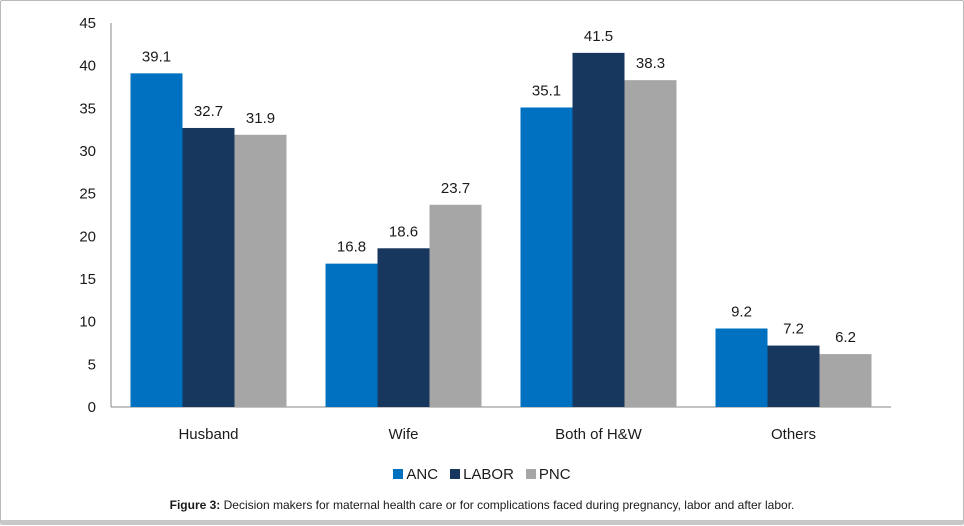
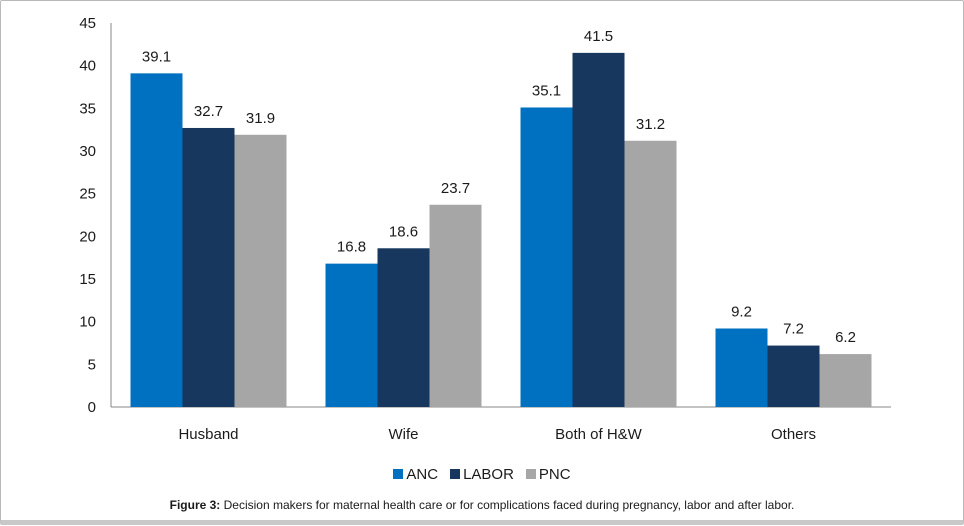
PNC/Both of H&W: 38.3 -> 31.2
